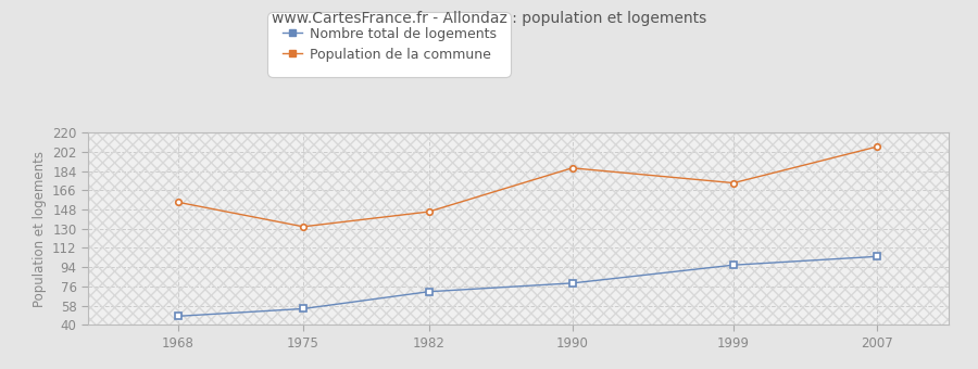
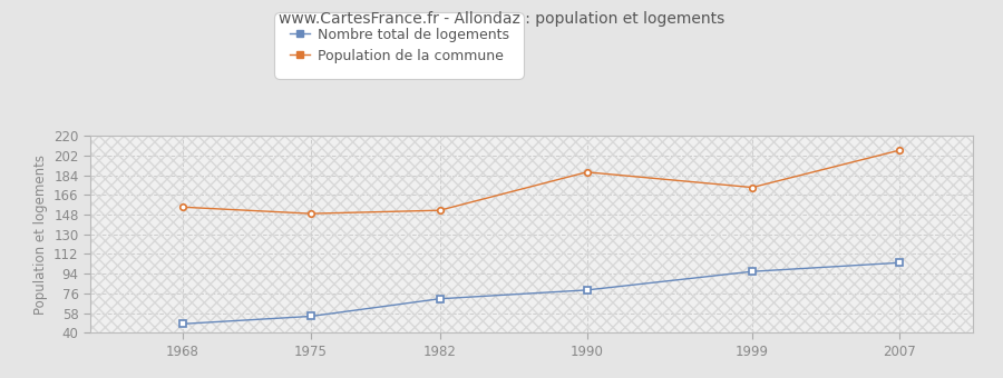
Population de la commune/1975: 132 -> 149
Population de la commune/1982: 146 -> 152
